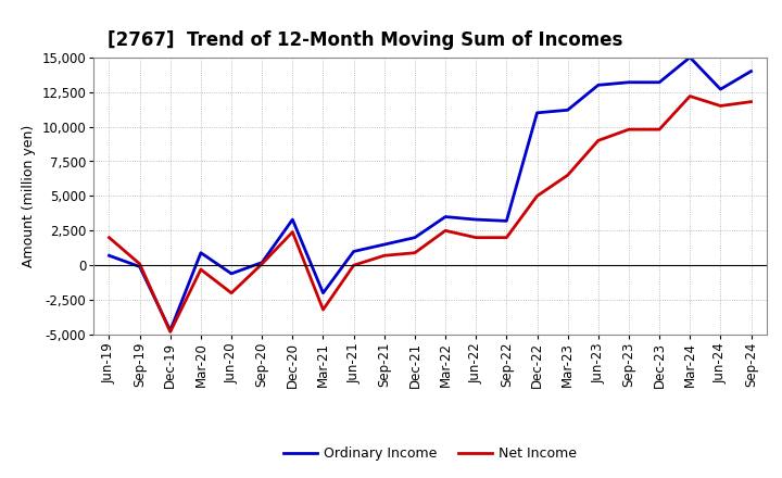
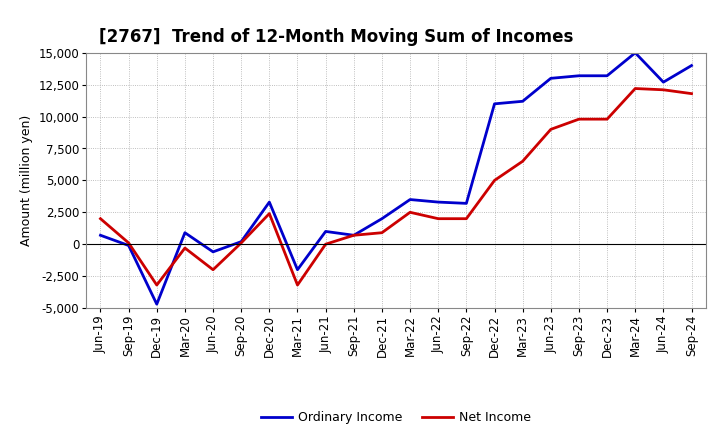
Net Income/Dec-19: -4,800 -> -3,200
Ordinary Income/Sep-21: 1,500 -> 700
Net Income/Jun-24: 11,500 -> 12,100
